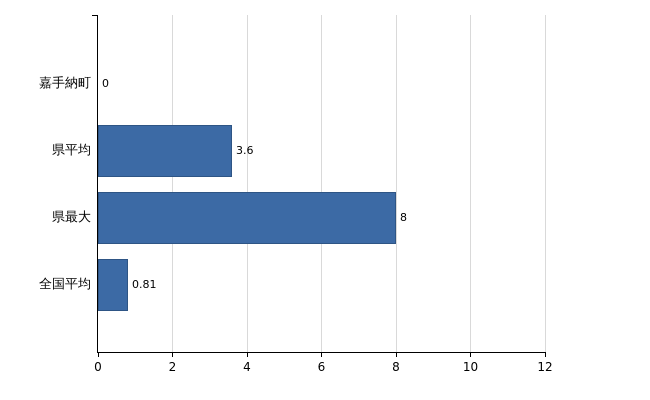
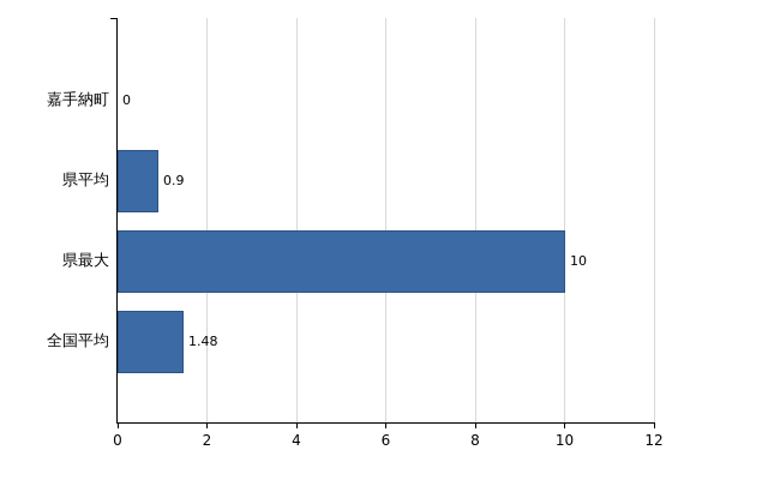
県平均: 3.6 -> 0.9
県最大: 8 -> 10
全国平均: 0.81 -> 1.48
